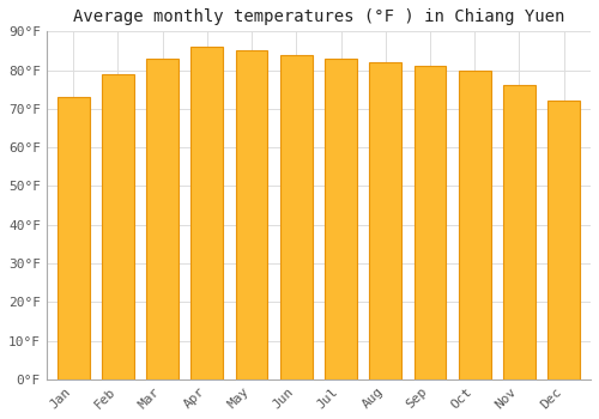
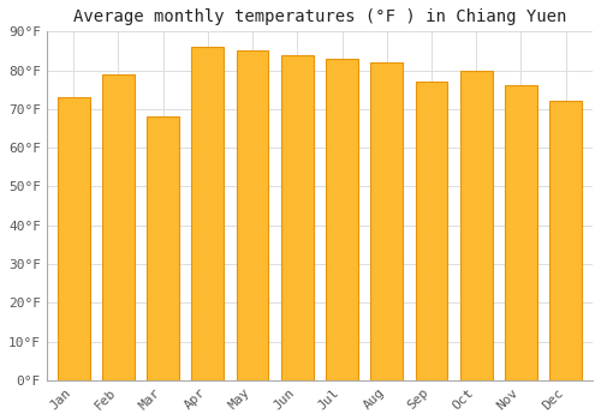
Mar: 83°F -> 68°F
Sep: 81°F -> 77°F
